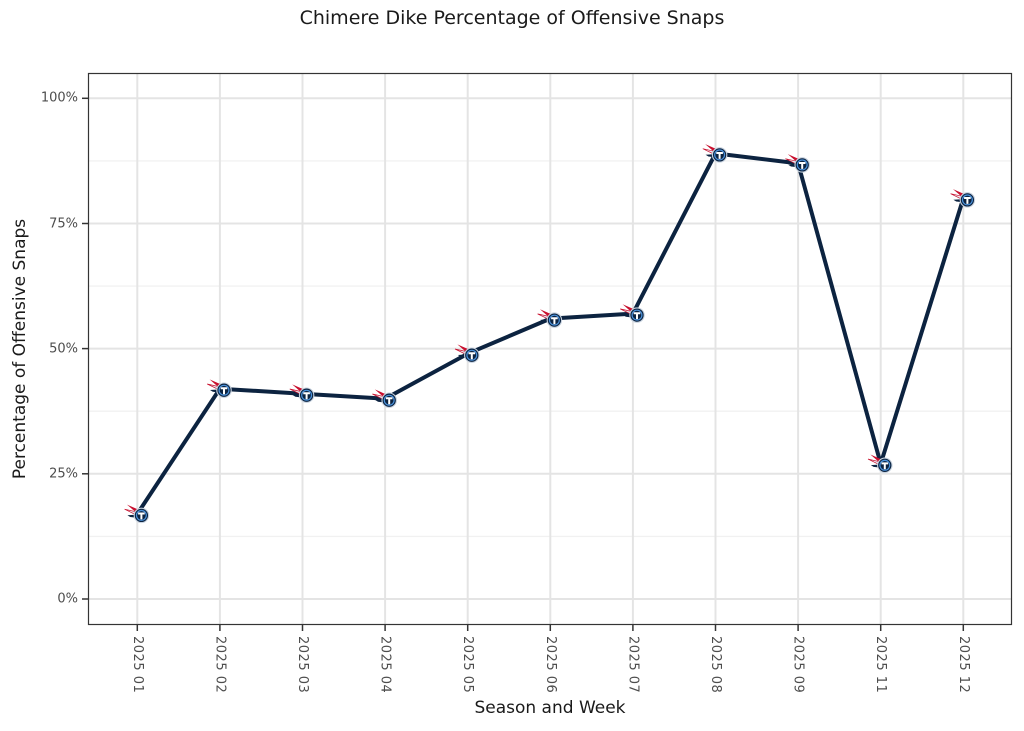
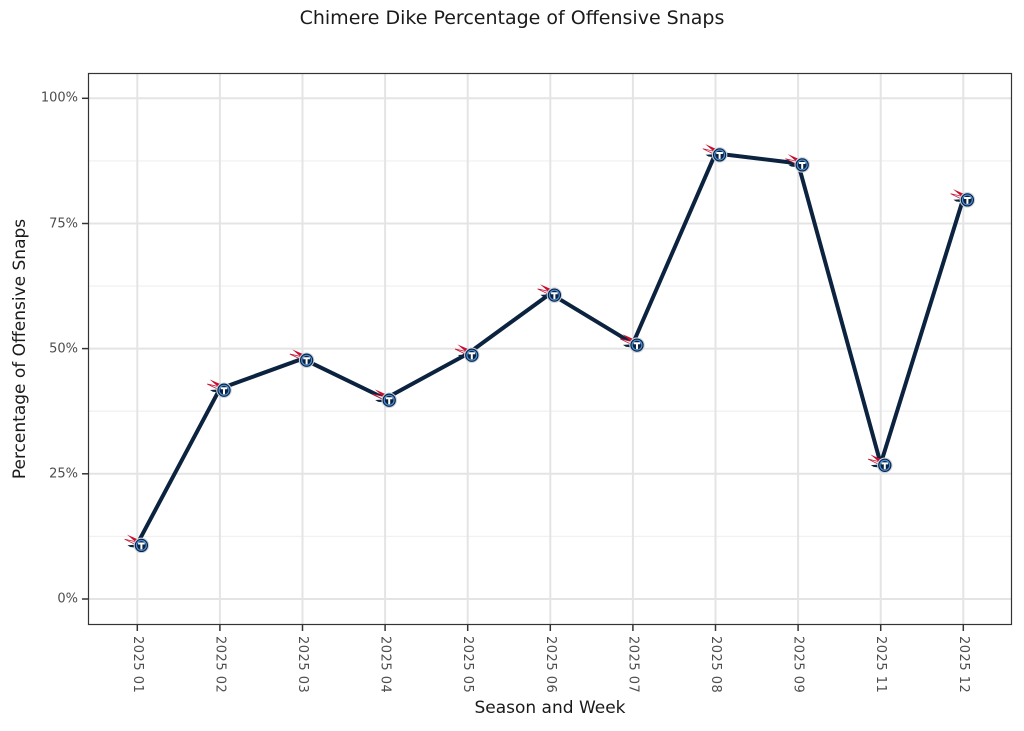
2025 01: 17% -> 11%
2025 03: 41% -> 48%
2025 06: 56% -> 61%
2025 07: 57% -> 51%
